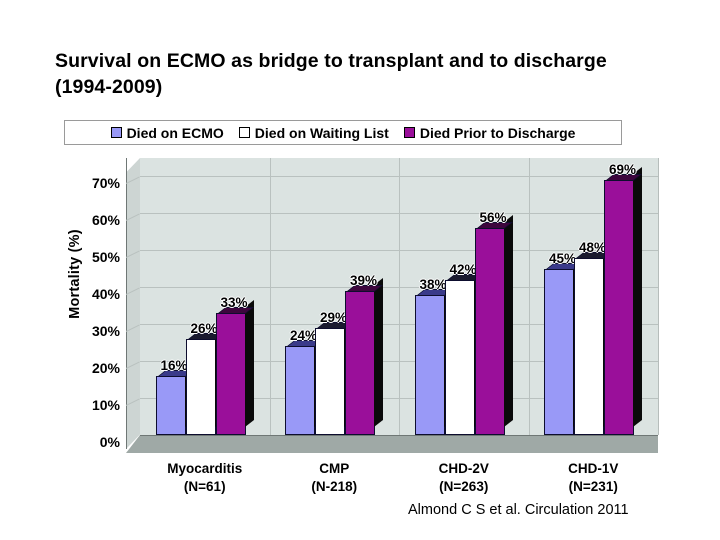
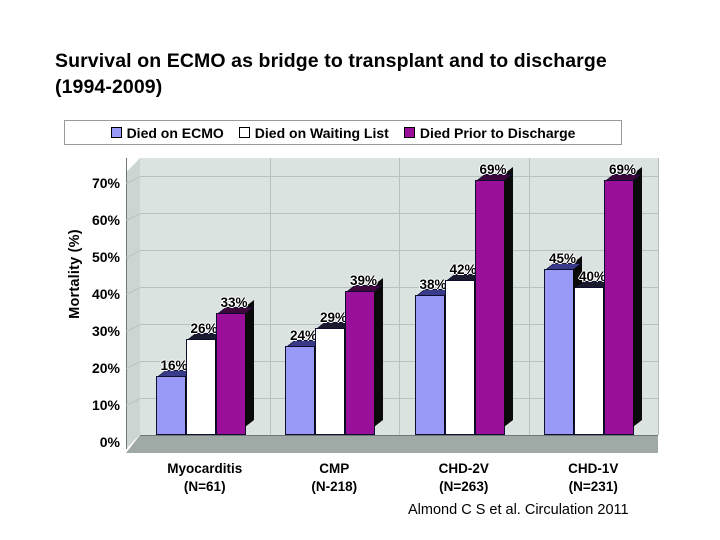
Died Prior to Discharge/CHD-2V (N=263): 56% -> 69%
Died on Waiting List/CHD-1V (N=231): 48% -> 40%
